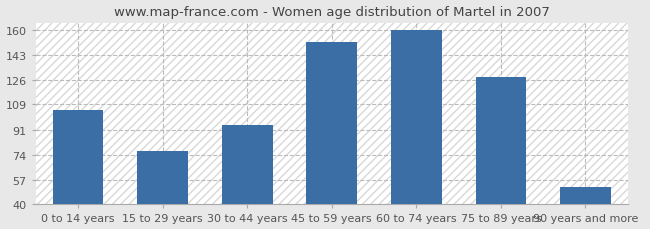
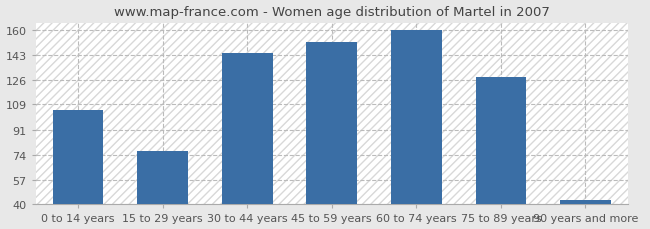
30 to 44 years: 95 -> 144
90 years and more: 52 -> 43
